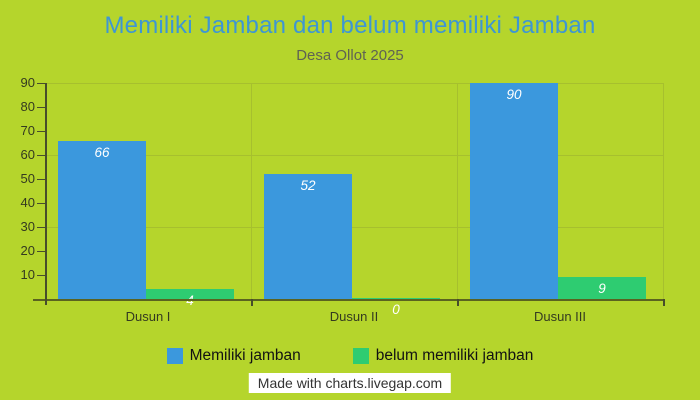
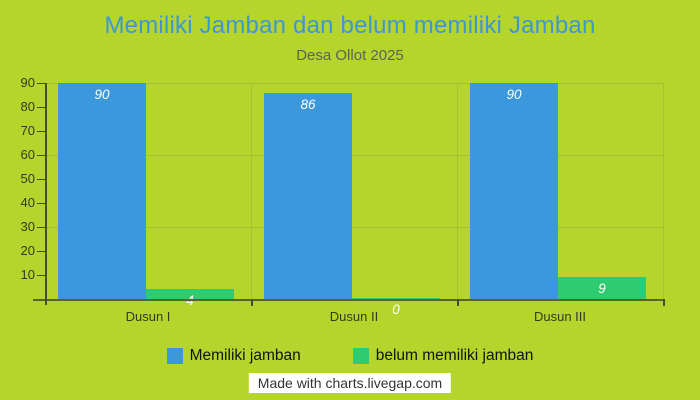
Memiliki jamban/Dusun I: 66 -> 90
Memiliki jamban/Dusun II: 52 -> 86
